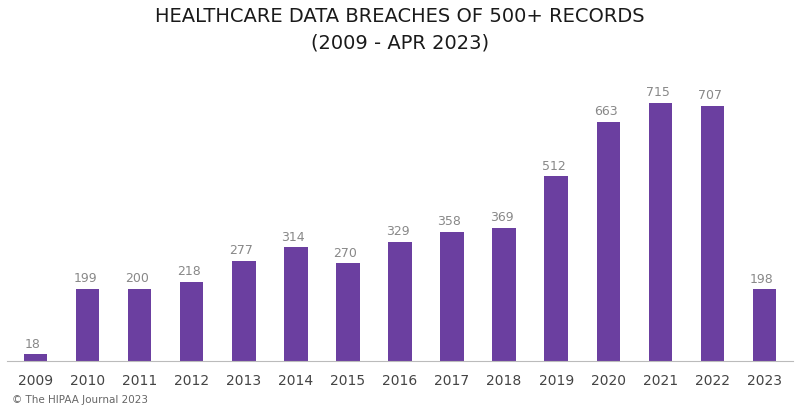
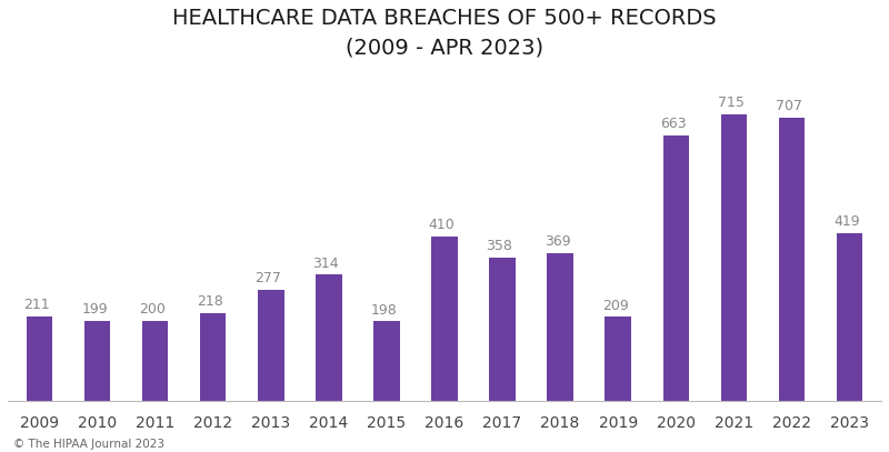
2009: 18 -> 211
2015: 270 -> 198
2016: 329 -> 410
2019: 512 -> 209
2023: 198 -> 419
